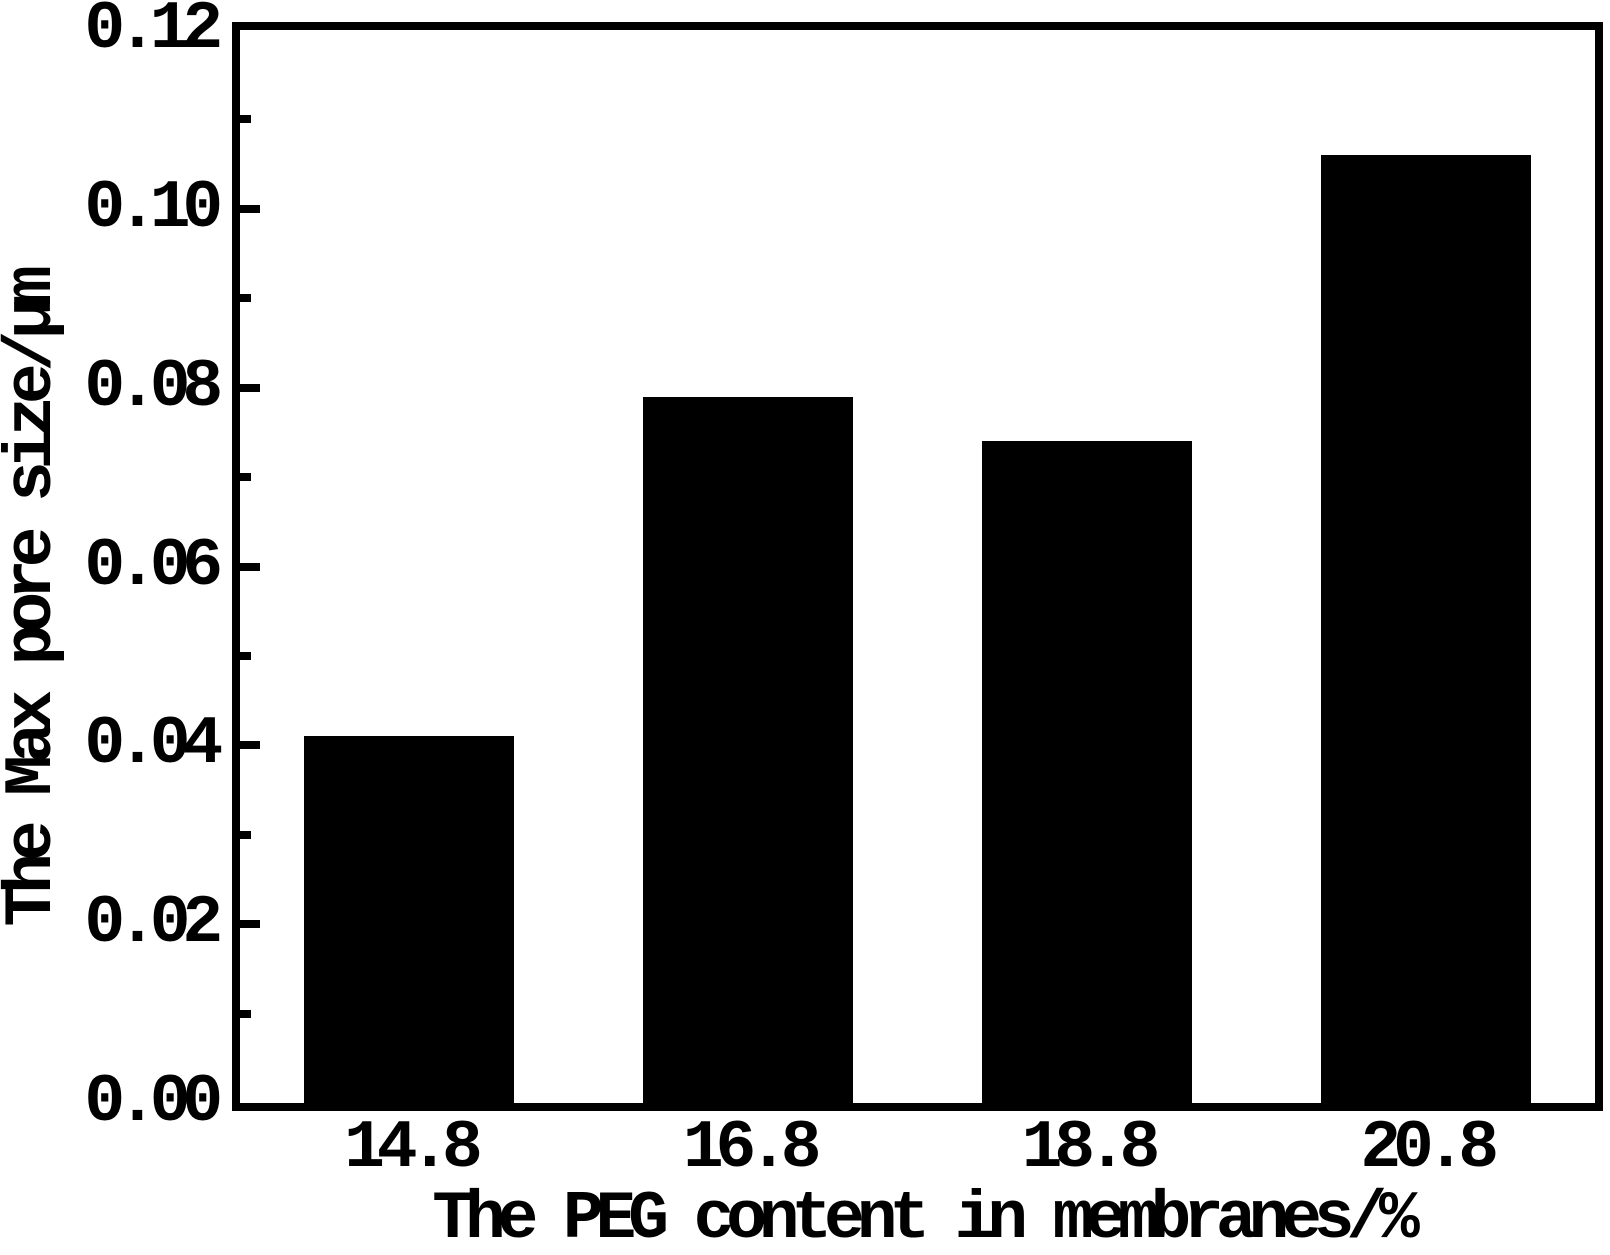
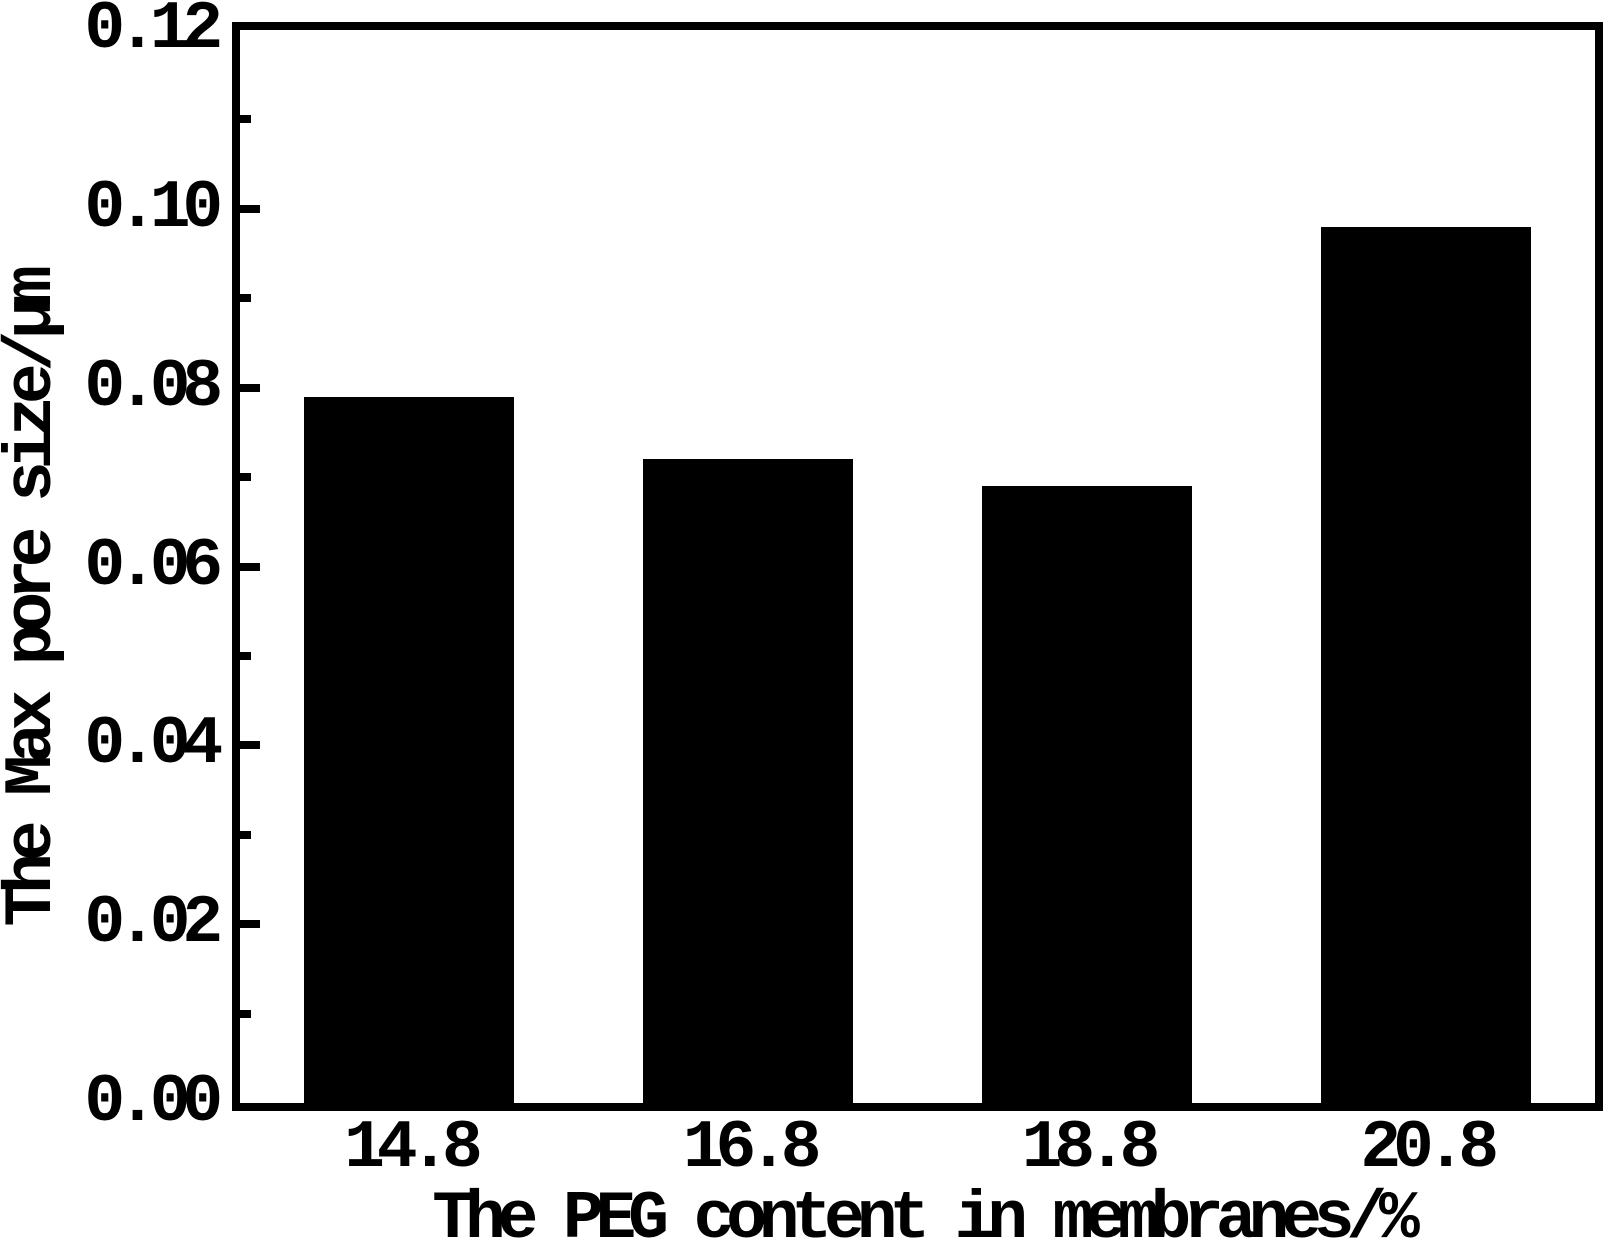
14.8: 0.041 -> 0.079
16.8: 0.079 -> 0.072
18.8: 0.074 -> 0.069
20.8: 0.106 -> 0.098
